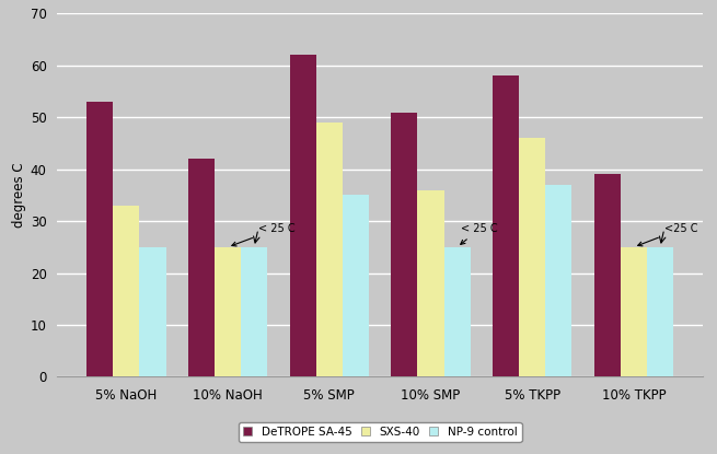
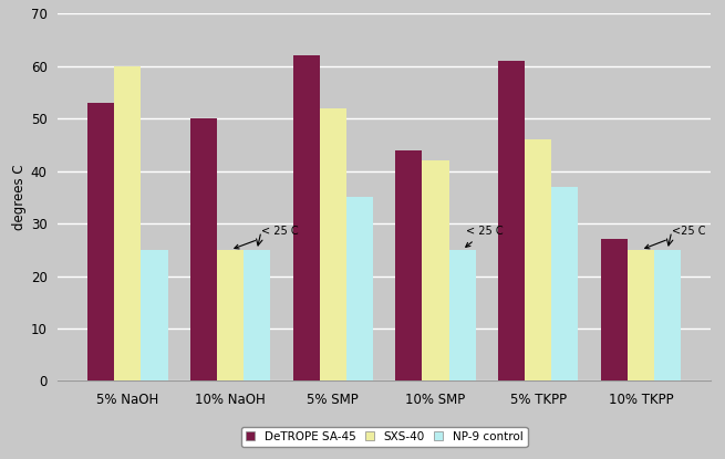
SXS-40/5% NaOH: 33 -> 60
DeTROPE SA-45/10% NaOH: 42 -> 50
SXS-40/5% SMP: 49 -> 52
DeTROPE SA-45/10% SMP: 51 -> 44
SXS-40/10% SMP: 36 -> 42
DeTROPE SA-45/5% TKPP: 58 -> 61
DeTROPE SA-45/10% TKPP: 39 -> 27
